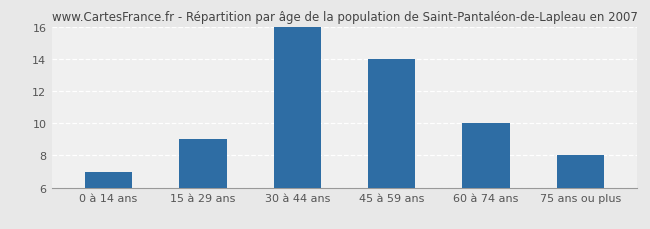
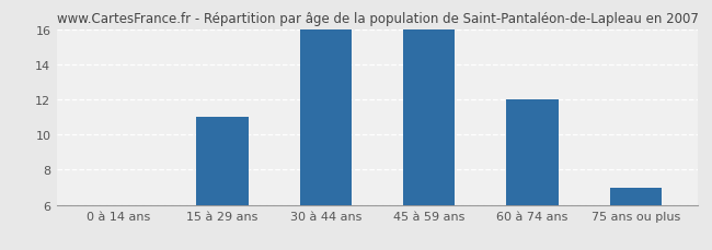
0 à 14 ans: 7 -> 6
15 à 29 ans: 9 -> 11
45 à 59 ans: 14 -> 16
60 à 74 ans: 10 -> 12
75 ans ou plus: 8 -> 7
